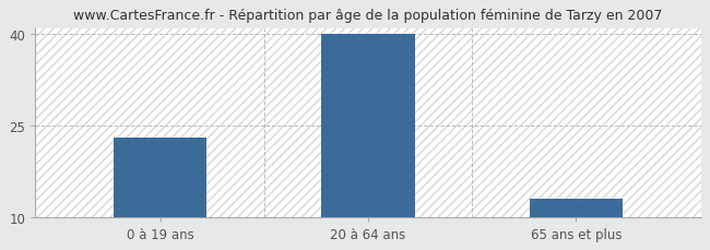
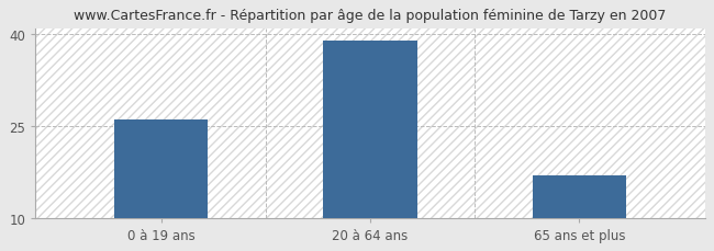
0 à 19 ans: 23 -> 26
20 à 64 ans: 40 -> 39
65 ans et plus: 13 -> 17
